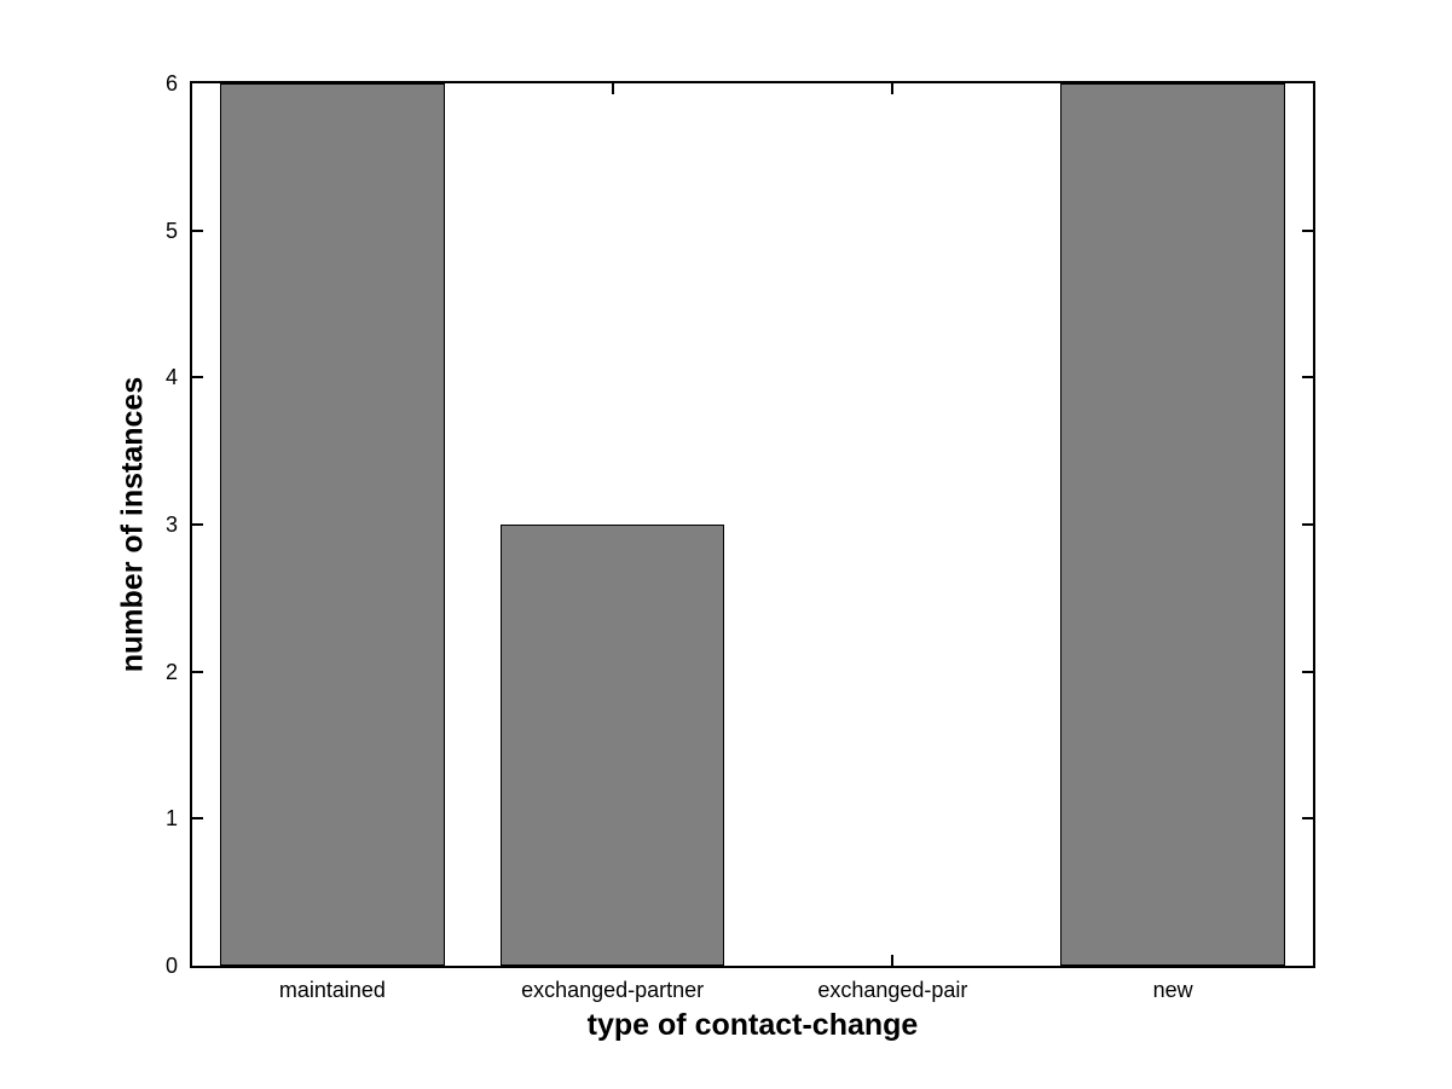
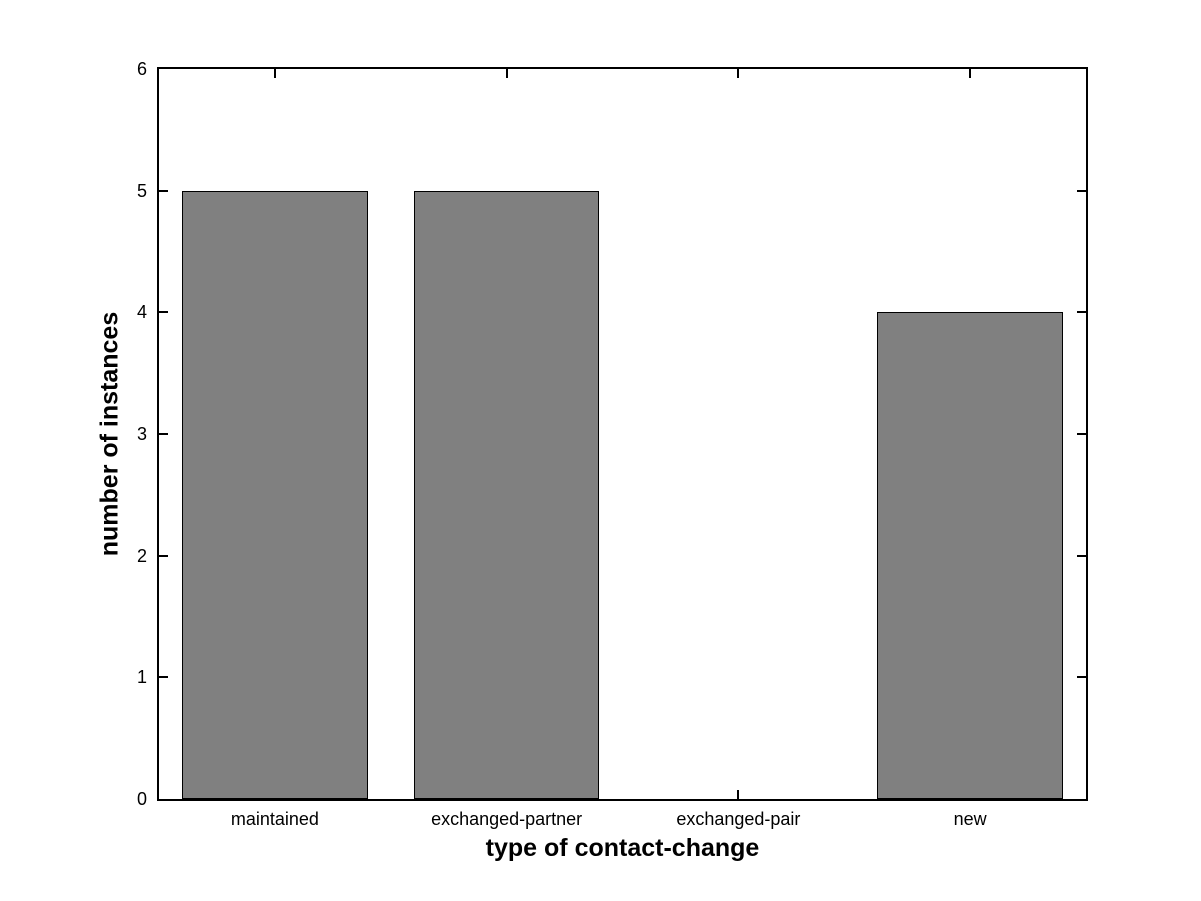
maintained: 6 -> 5
exchanged-partner: 3 -> 5
new: 6 -> 4
